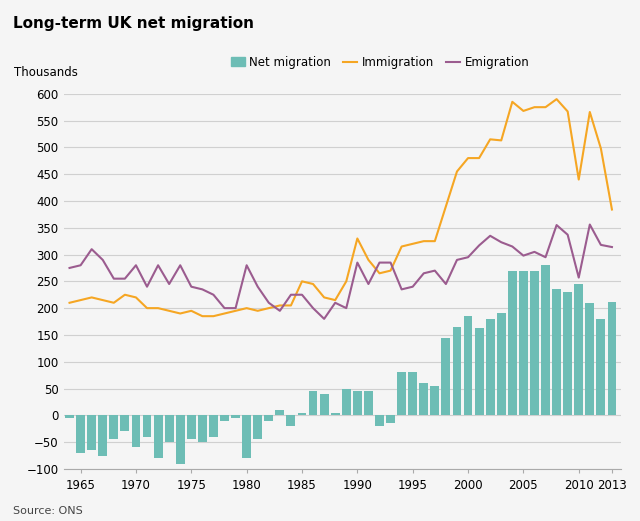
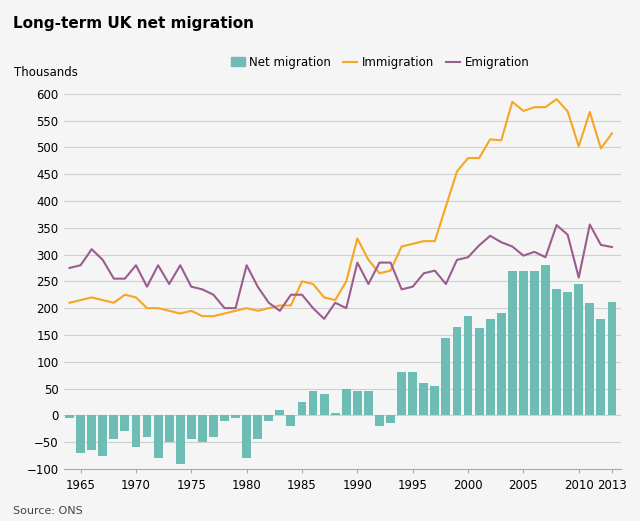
Net migration/1985: 4 -> 25
Immigration/2010: 440 -> 502
Immigration/2013: 384 -> 526
